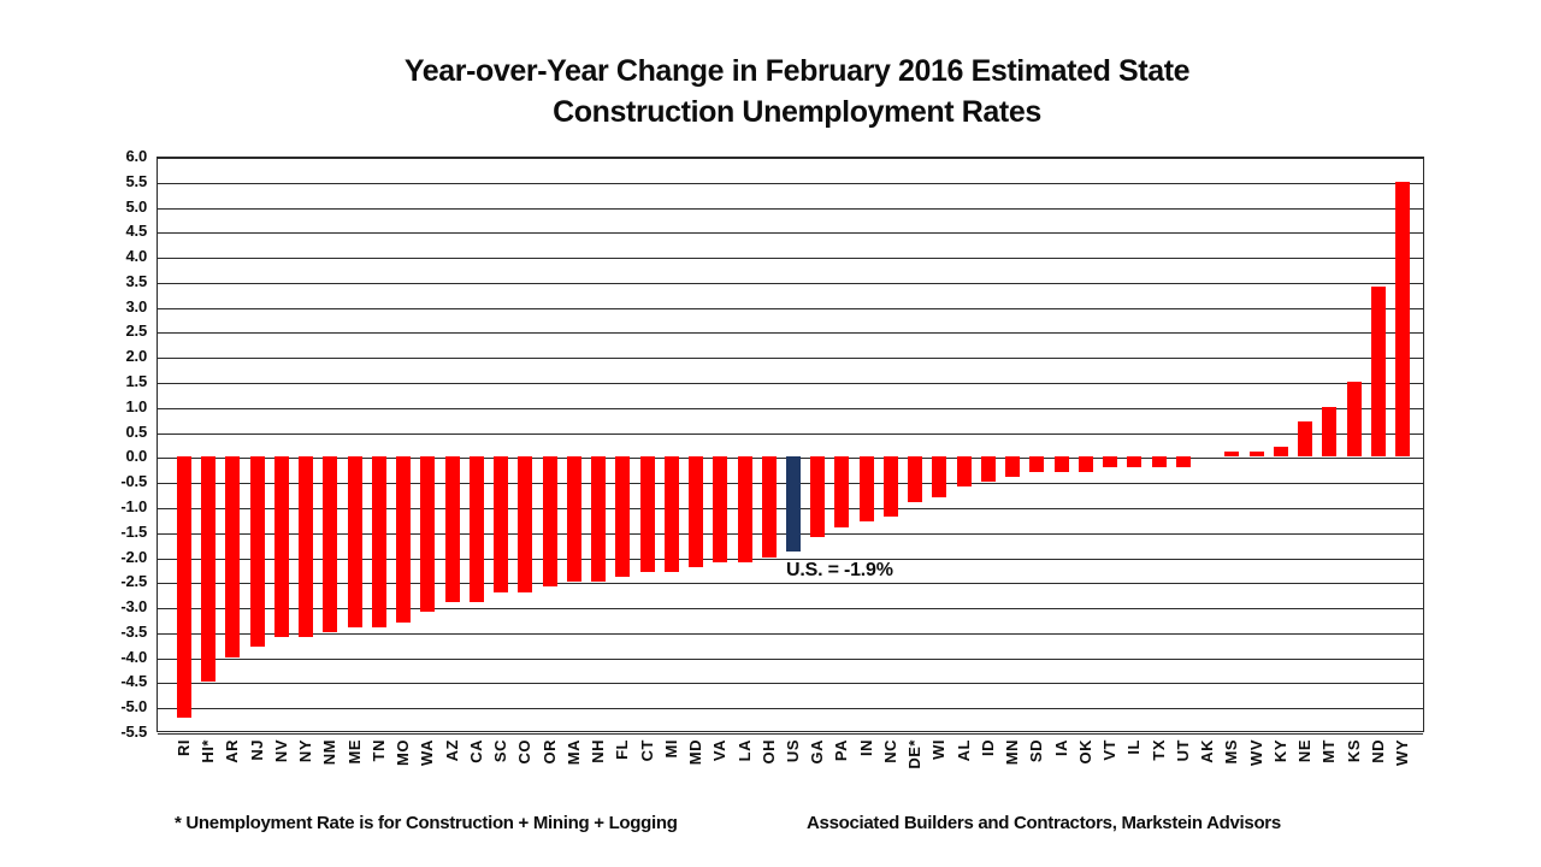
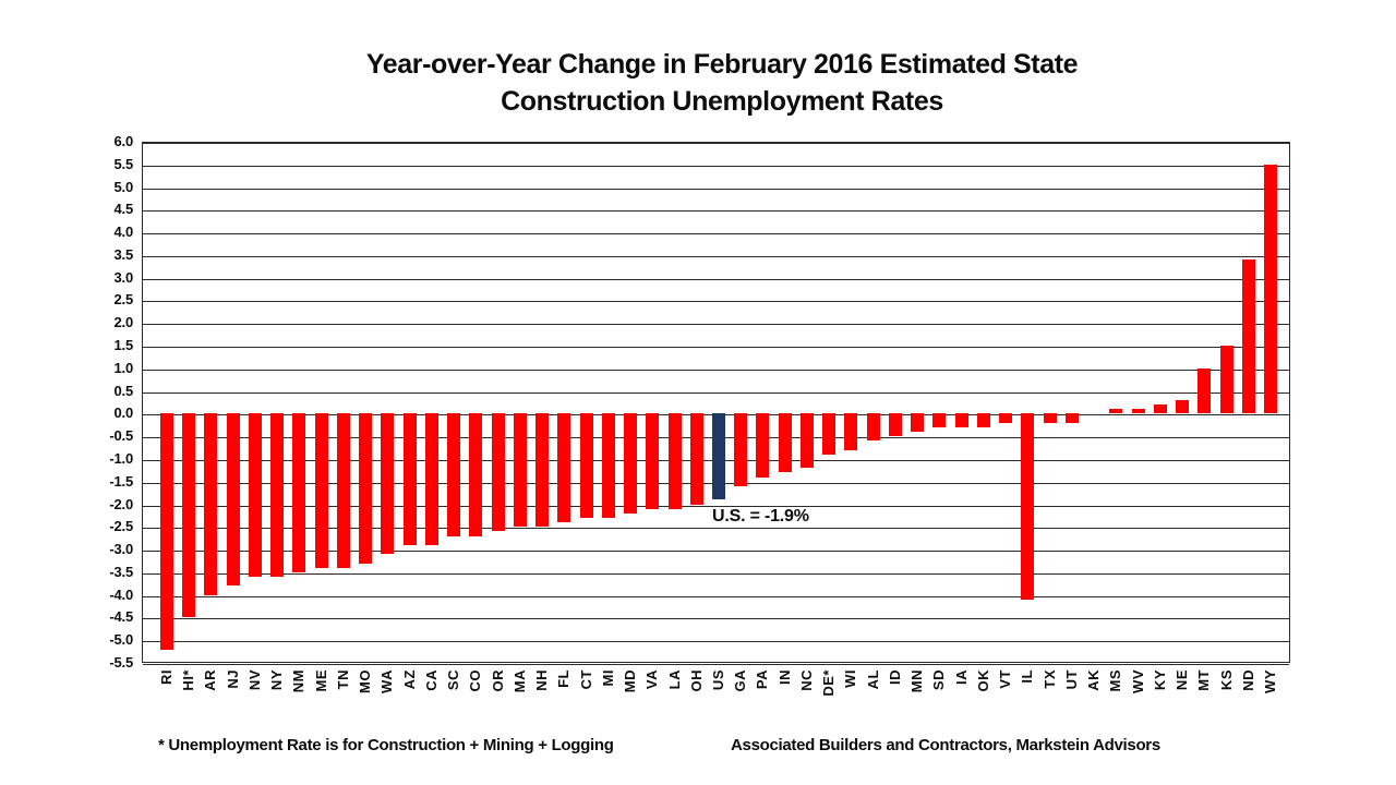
IL: -0.2 -> -4.1
NE: 0.7 -> 0.3
